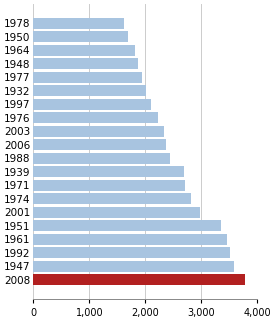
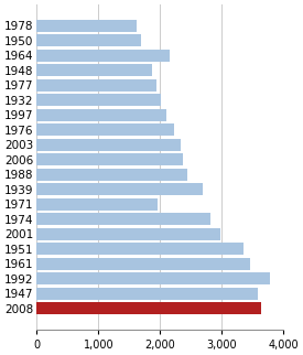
1964: 1,820 -> 2,160
1971: 2,720 -> 1,960
1992: 3,510 -> 3,780
2008: 3,780 -> 3,640
